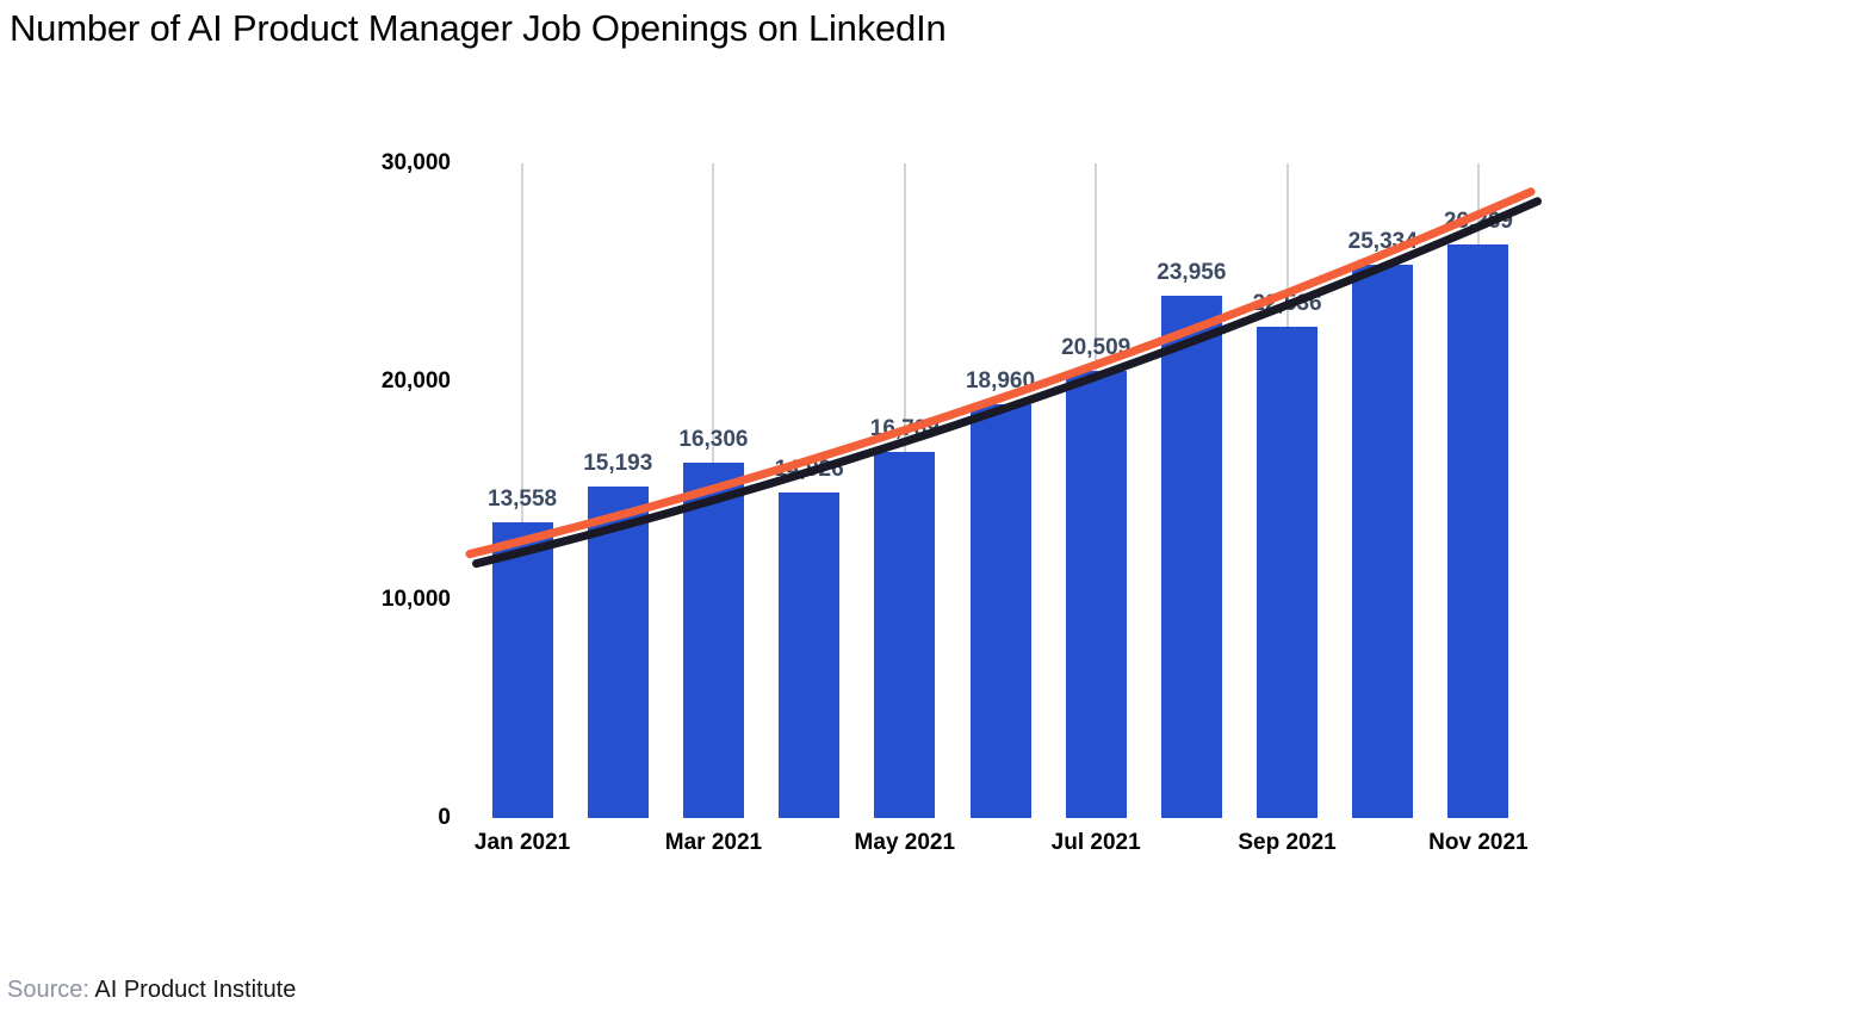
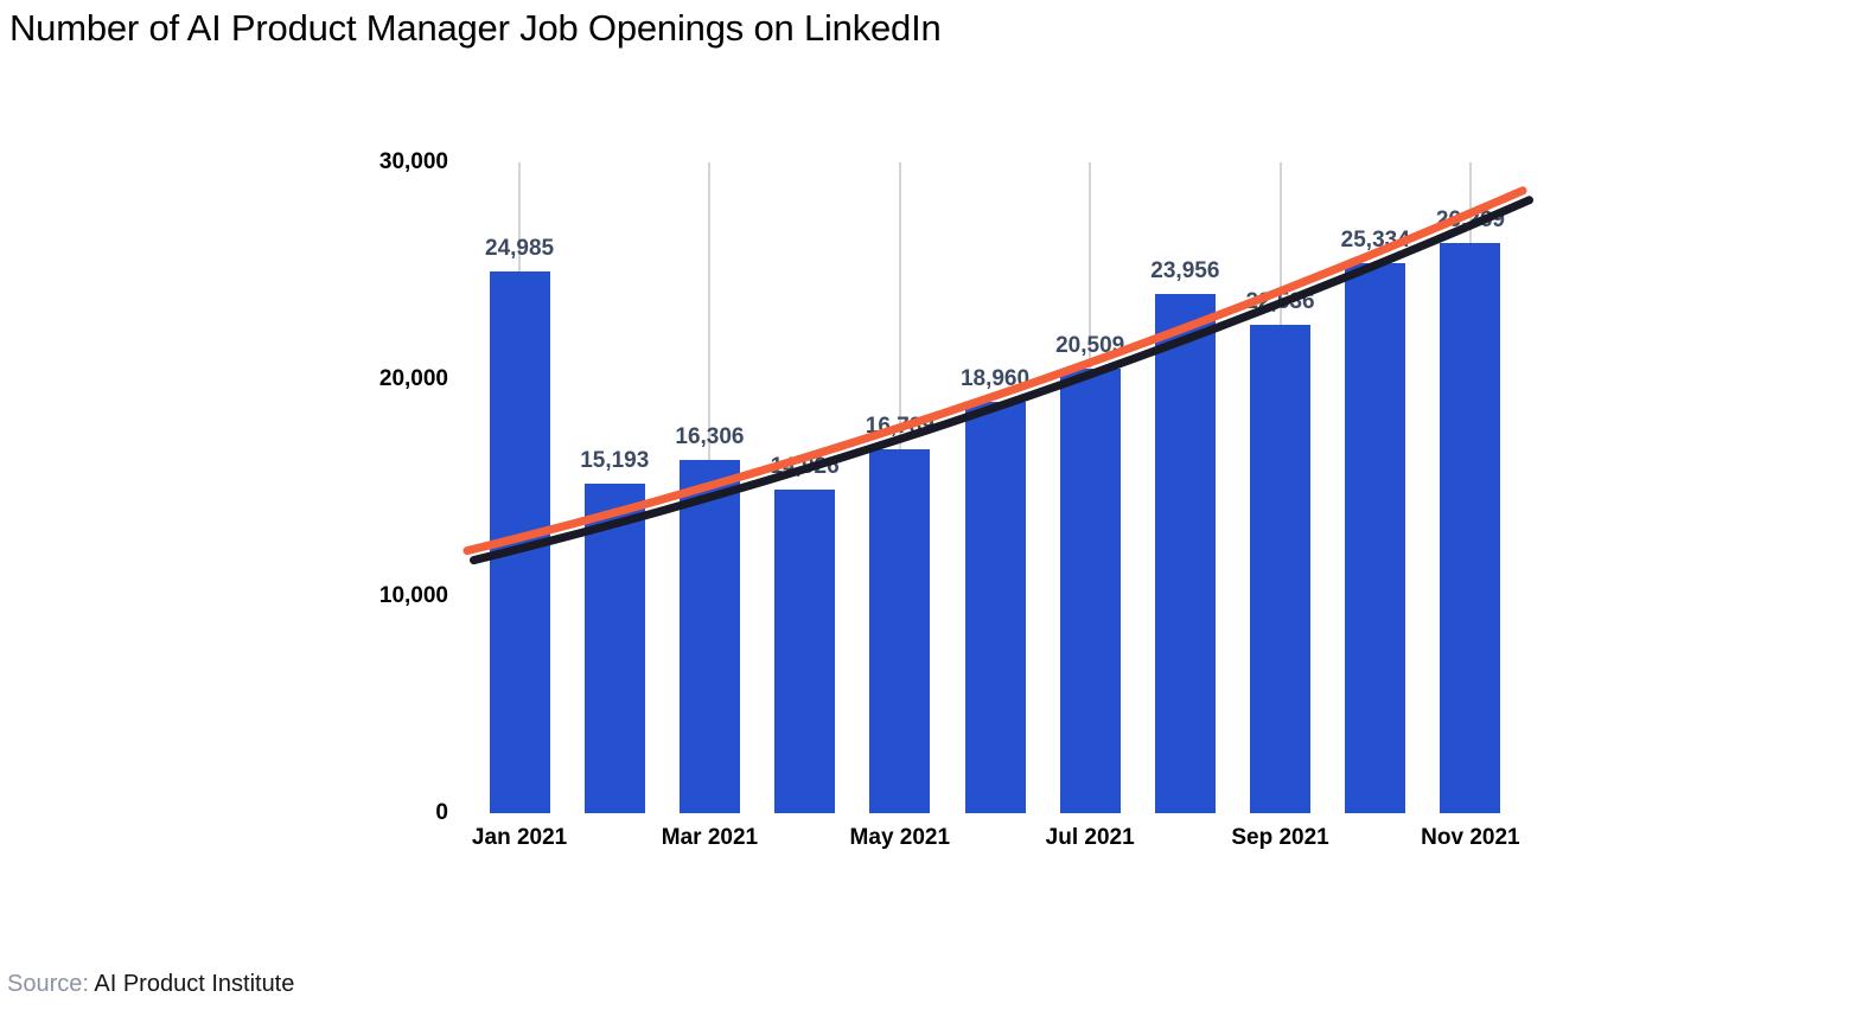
Jan 2021: 13,558 -> 24,985
